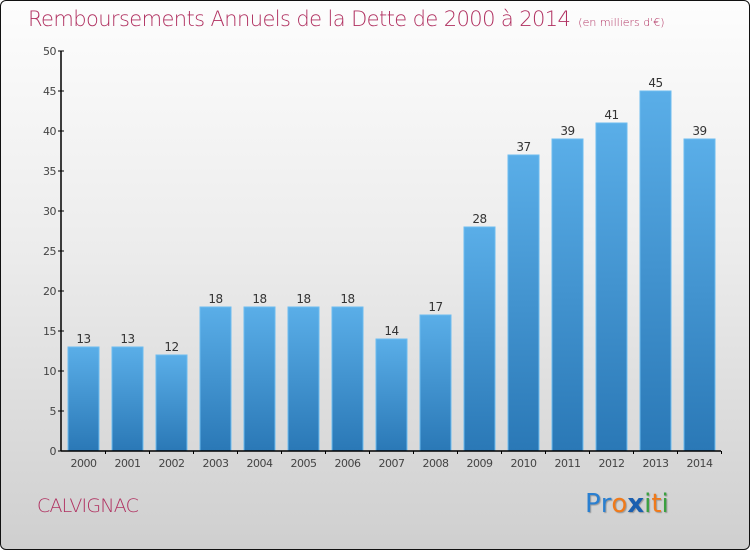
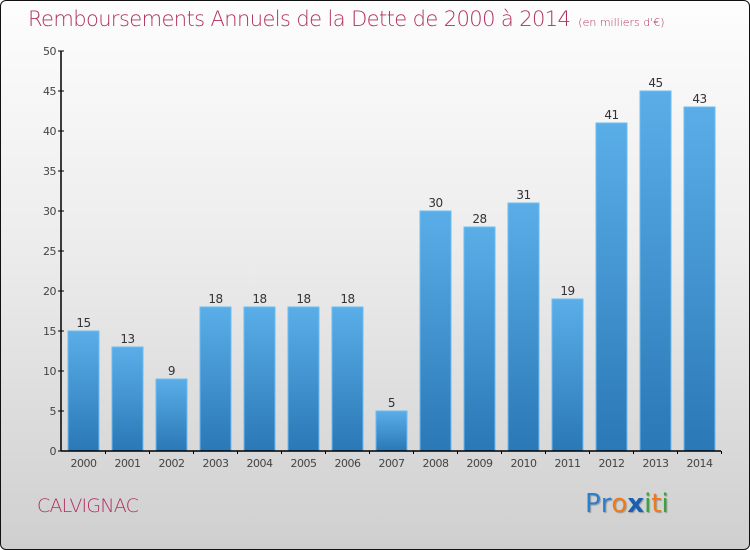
2000: 13 -> 15
2002: 12 -> 9
2007: 14 -> 5
2008: 17 -> 30
2010: 37 -> 31
2011: 39 -> 19
2014: 39 -> 43
